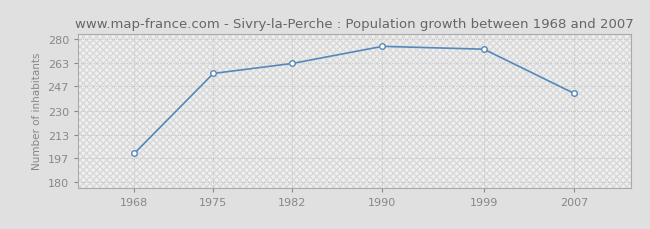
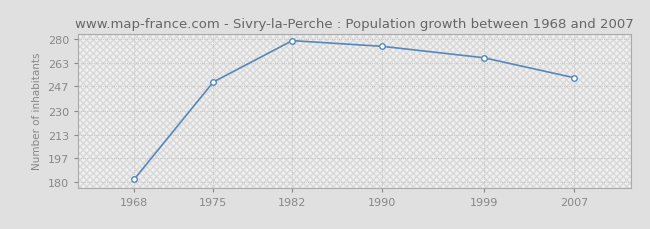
1968: 200 -> 182
1975: 256 -> 250
1982: 263 -> 279
1999: 273 -> 267
2007: 242 -> 253
